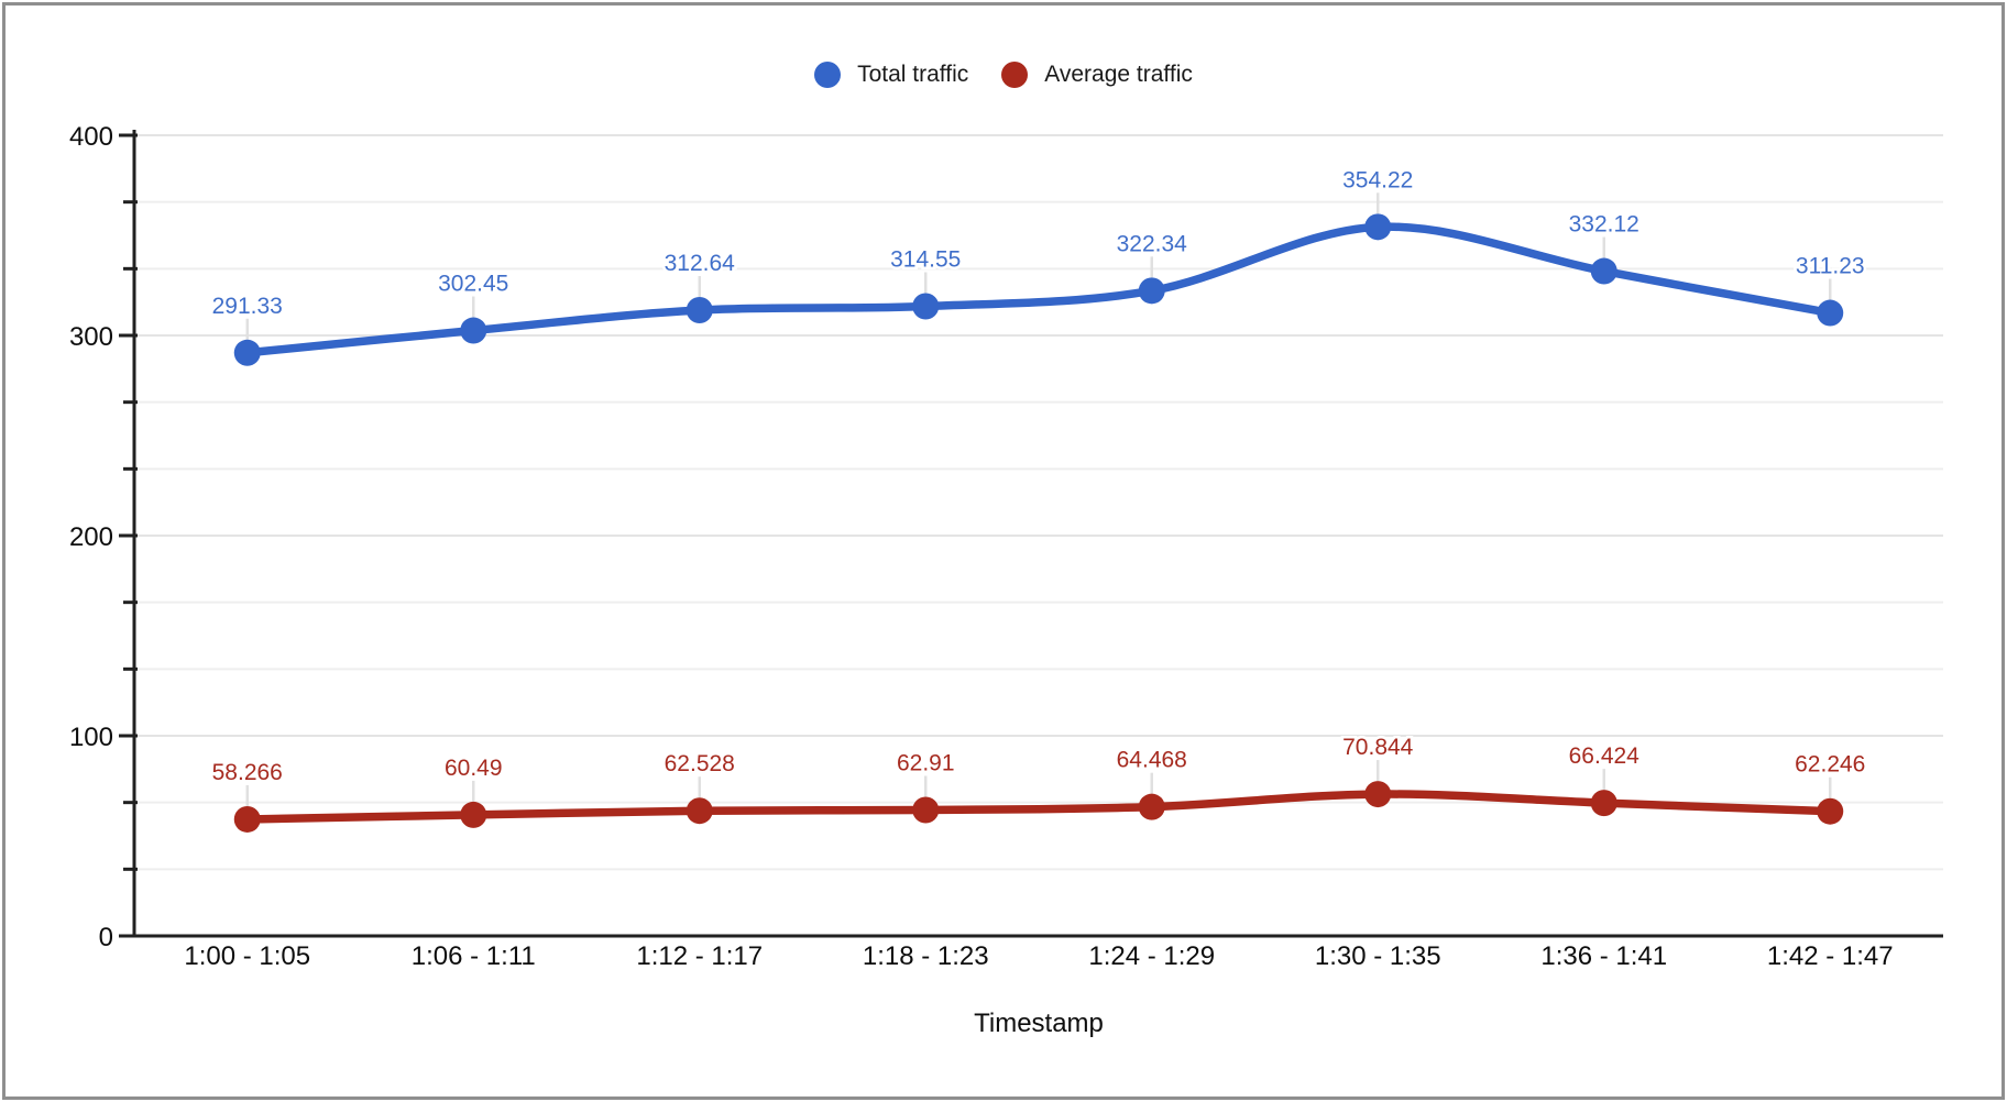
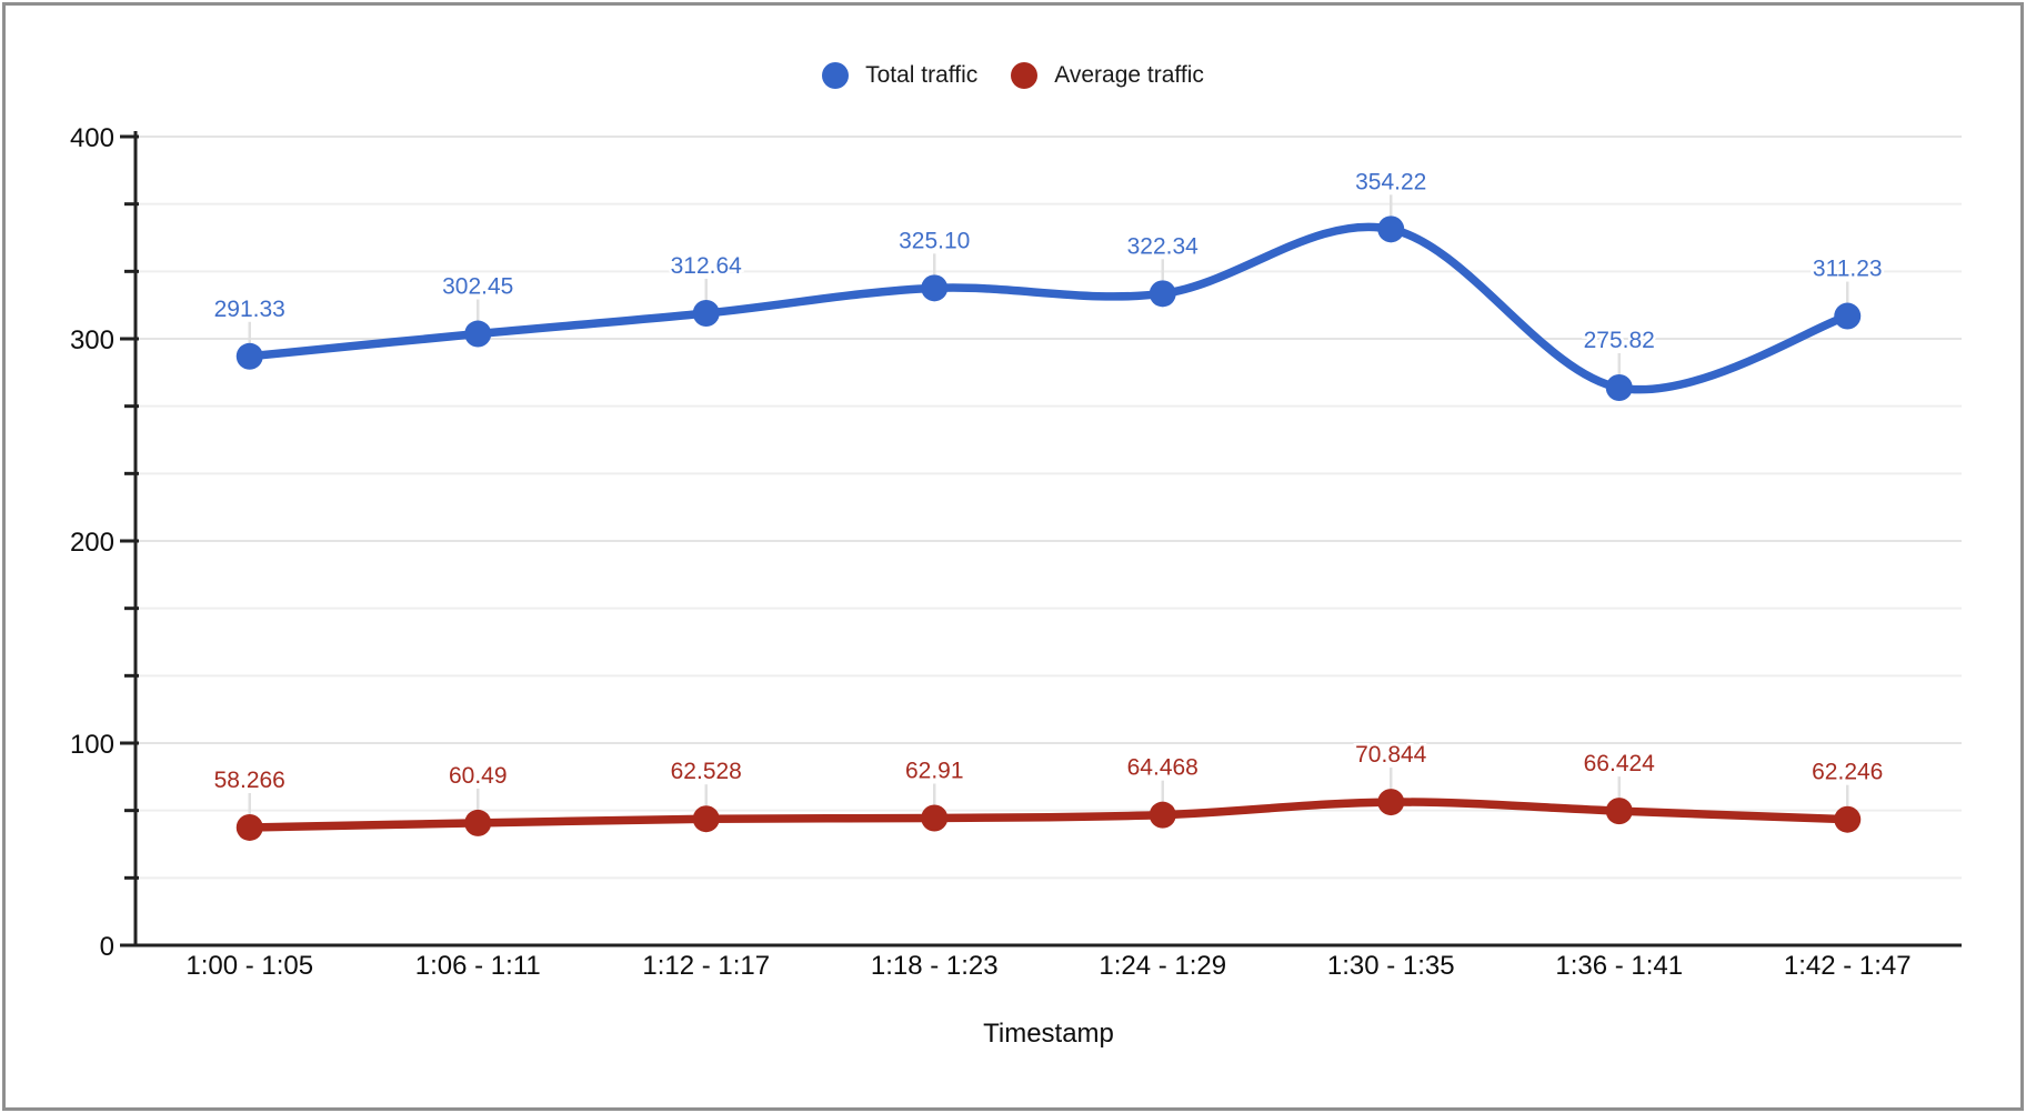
Total traffic/1:18 - 1:23: 314.55 -> 325.10
Total traffic/1:36 - 1:41: 332.12 -> 275.82
